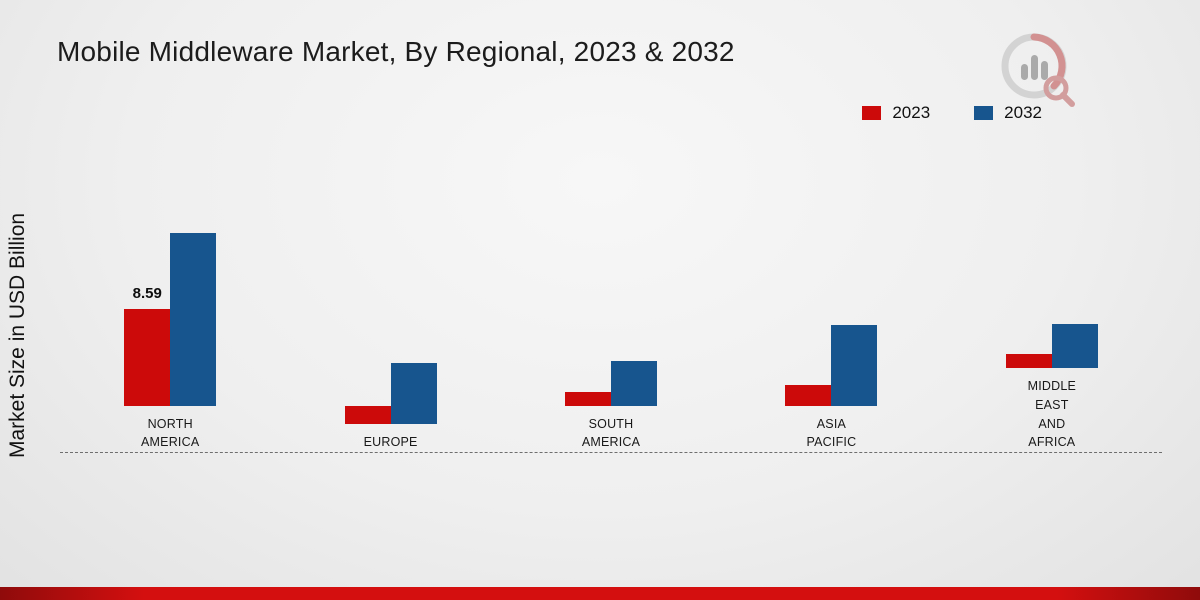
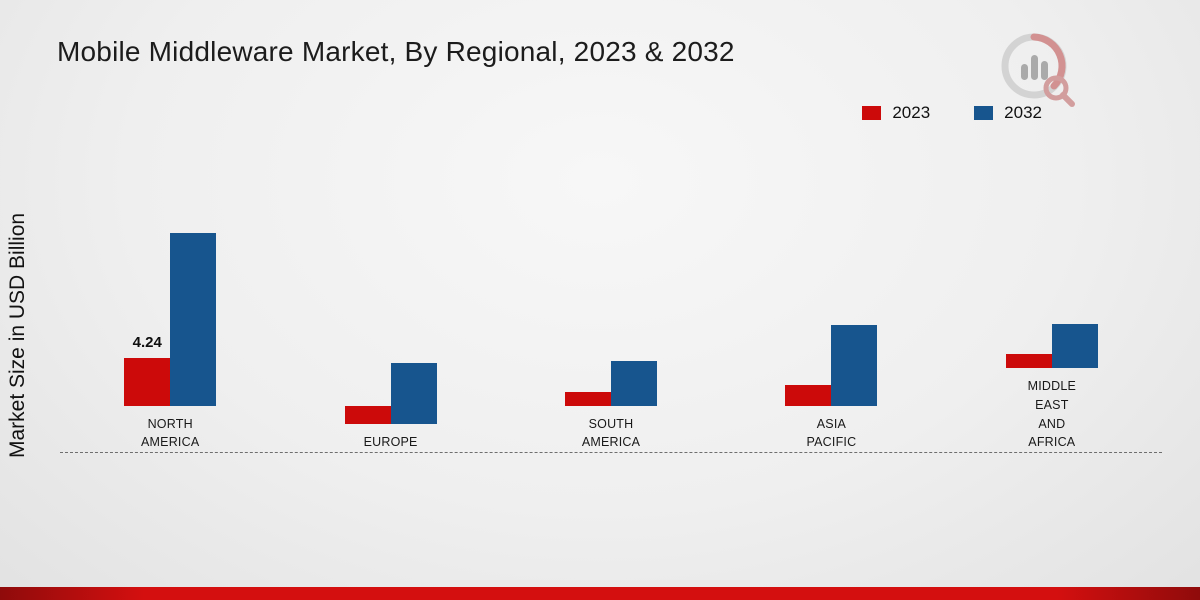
2023/NORTH AMERICA: 8.59 -> 4.24
